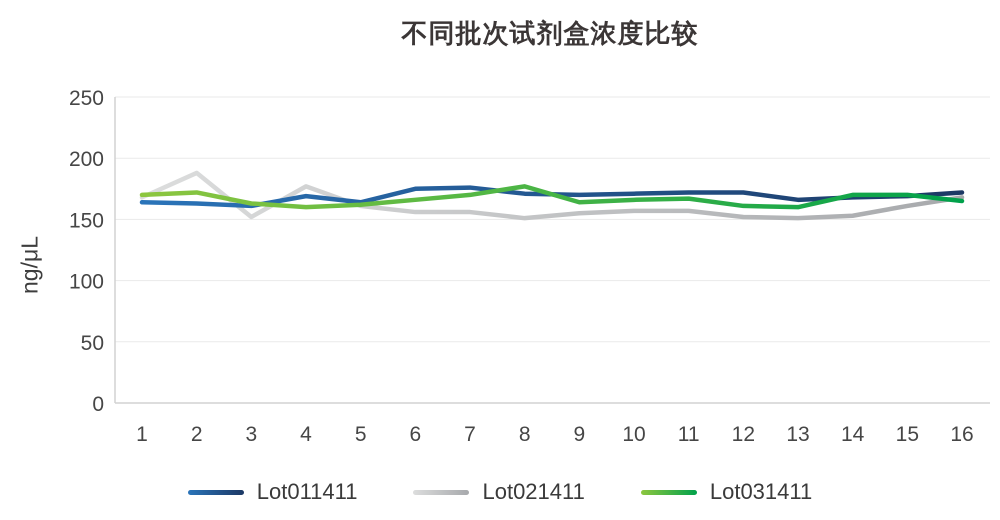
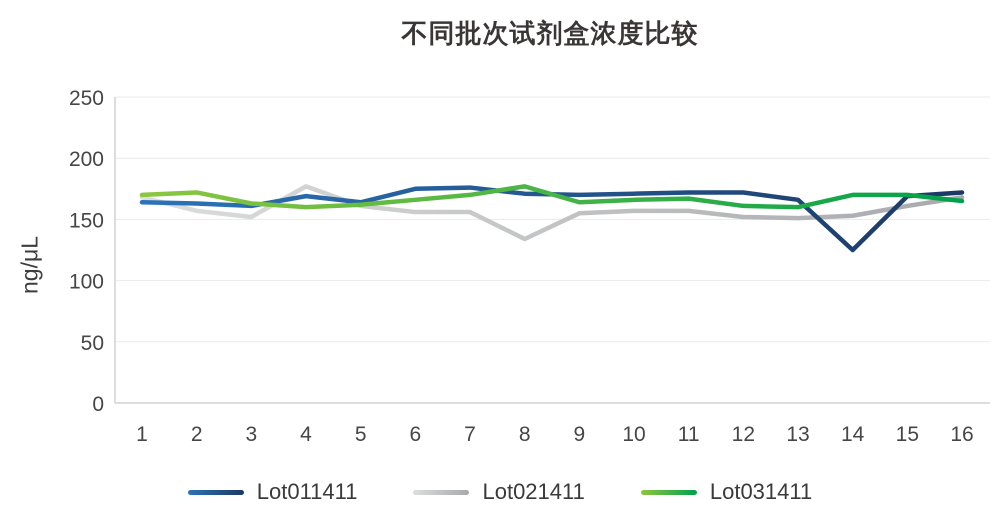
Lot021411/2: 188 -> 157
Lot021411/8: 151 -> 134
Lot011411/14: 168 -> 125
